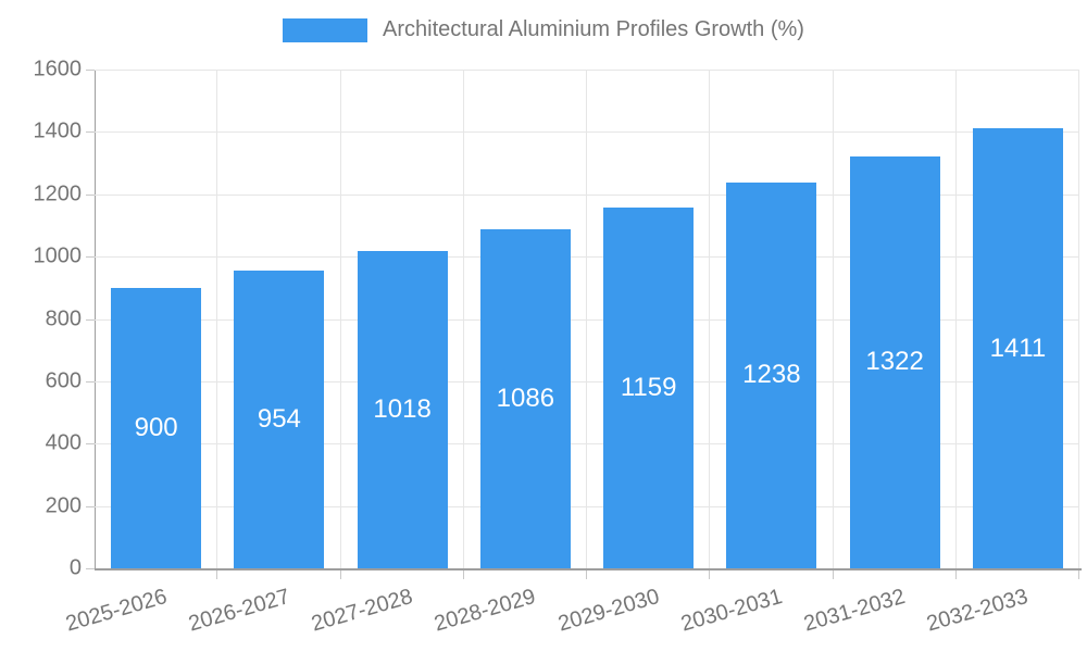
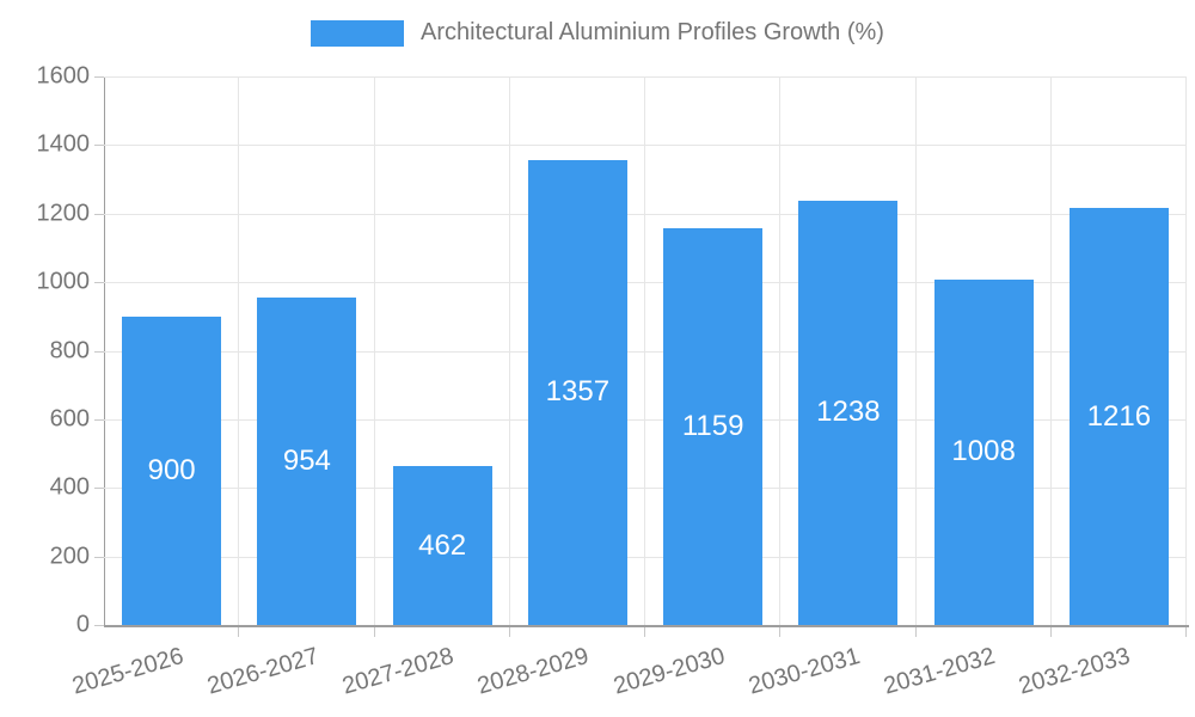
2027-2028: 1018 -> 462
2028-2029: 1086 -> 1357
2031-2032: 1322 -> 1008
2032-2033: 1411 -> 1216
